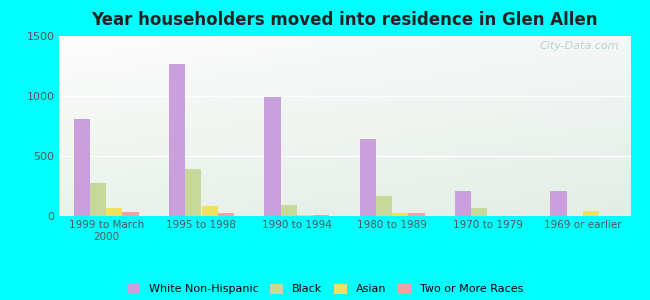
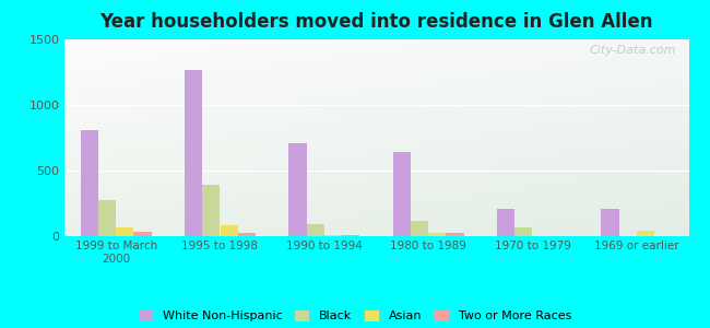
White Non-Hispanic/1990 to 1994: 990 -> 710
Black/1980 to 1989: 170 -> 120
